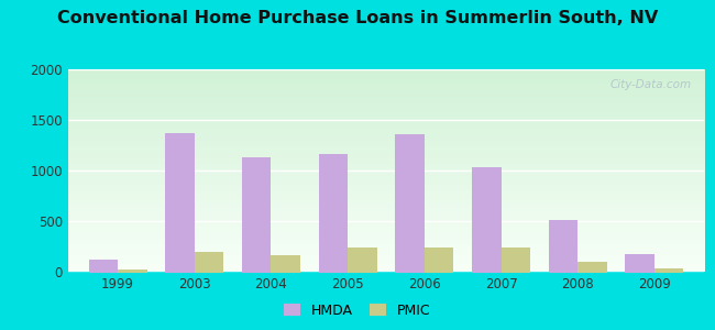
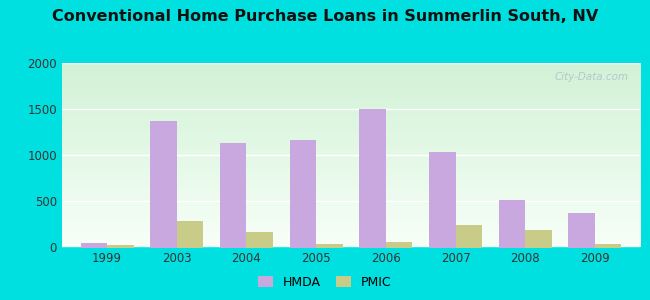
HMDA/1999: 120 -> 50
PMIC/2003: 200 -> 290
PMIC/2005: 240 -> 40
HMDA/2006: 1360 -> 1500
PMIC/2006: 240 -> 60
PMIC/2008: 100 -> 200
HMDA/2009: 180 -> 370
